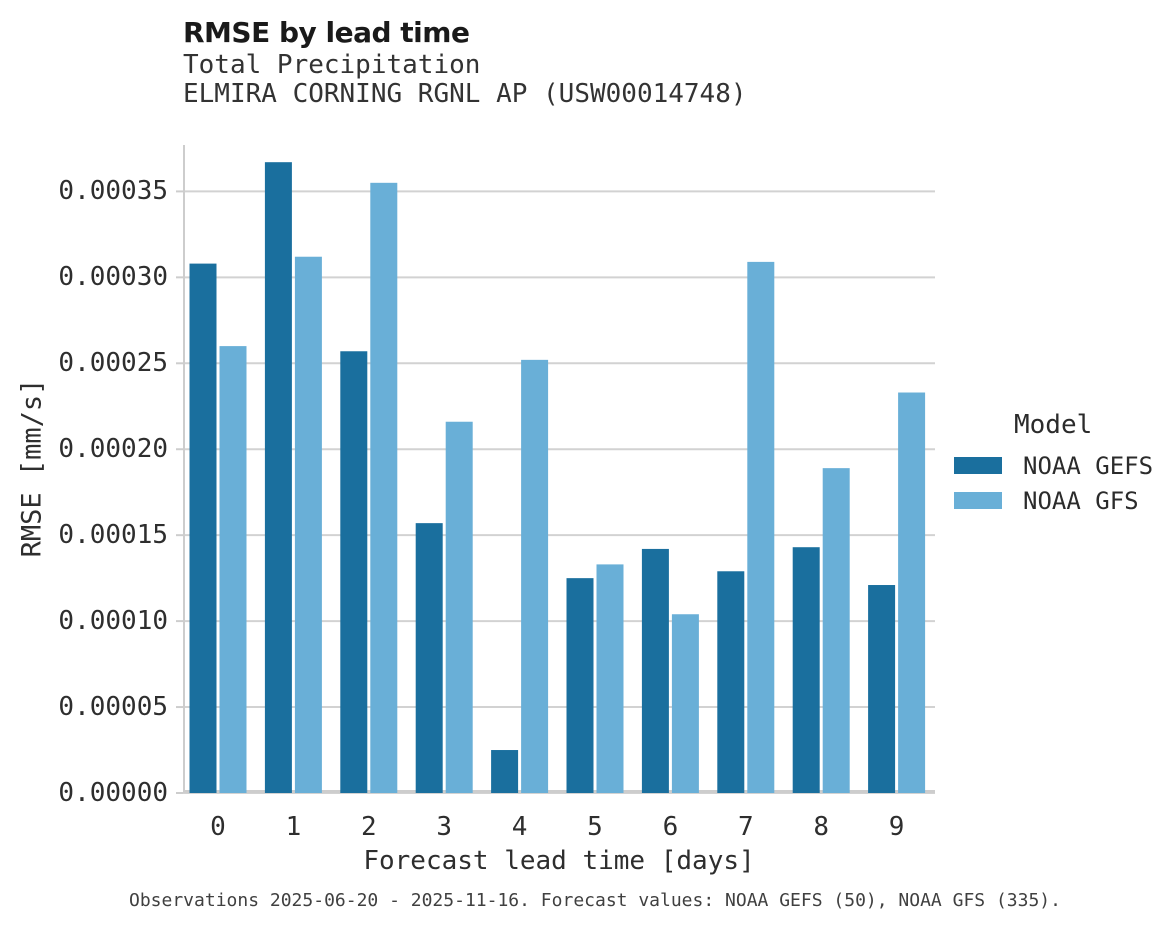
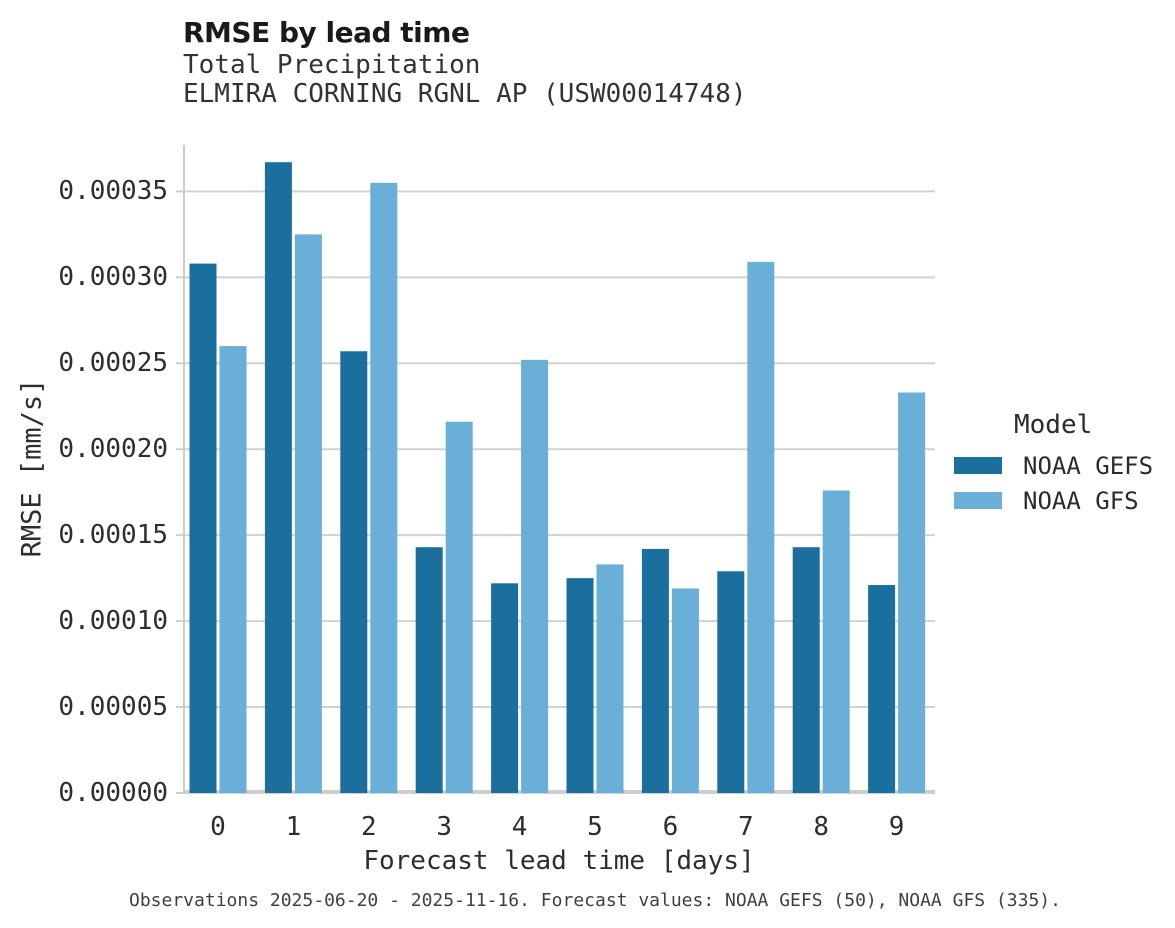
NOAA GFS/1: 0.000312 -> 0.000325
NOAA GEFS/3: 0.000157 -> 0.000143
NOAA GEFS/4: 0.000025 -> 0.000122
NOAA GFS/6: 0.000104 -> 0.000119
NOAA GFS/8: 0.000189 -> 0.000176
